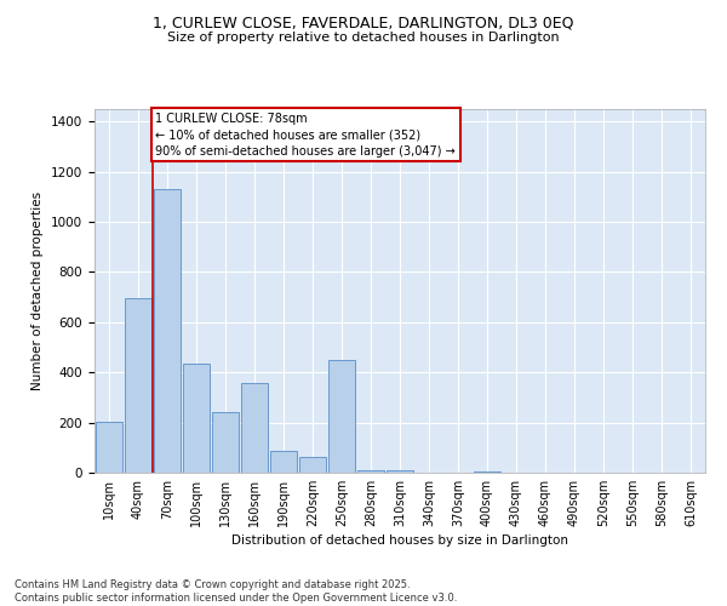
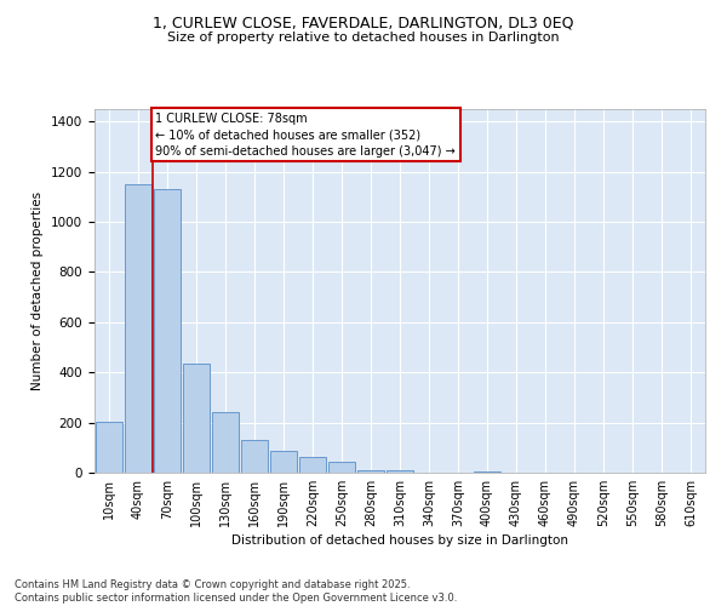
40sqm: 695 -> 1150
160sqm: 360 -> 130
250sqm: 450 -> 45
